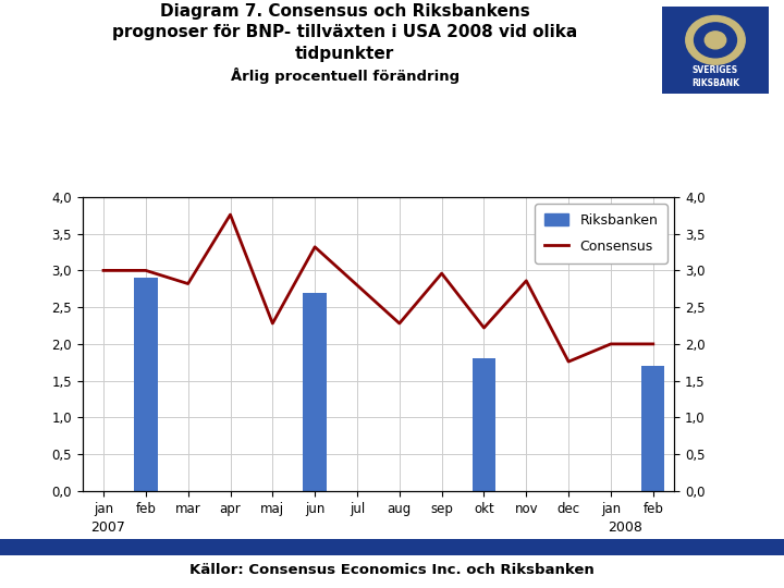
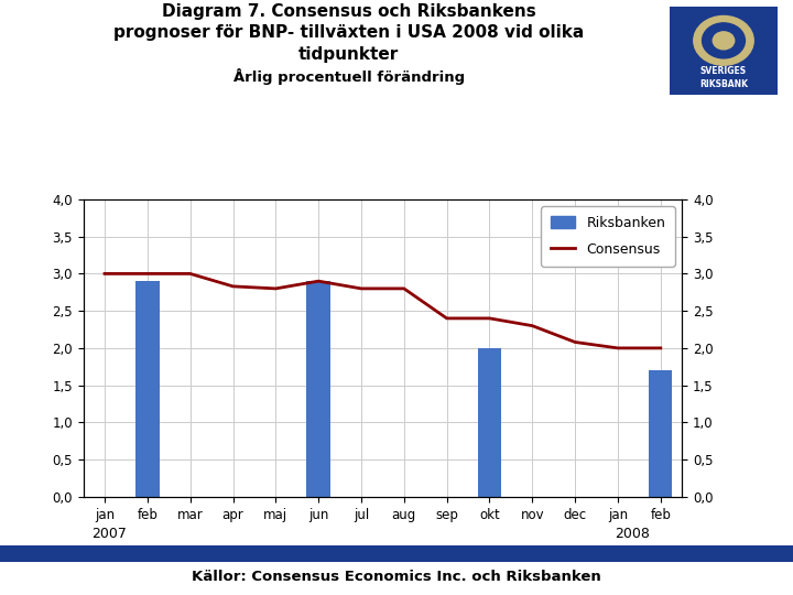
Consensus/mar: 2,82 -> 3,00
Consensus/apr: 3,76 -> 2,83
Consensus/maj: 2,28 -> 2,80
Riksbanken/jun: 2,7 -> 2,9
Consensus/jun: 3,32 -> 2,90
Consensus/aug: 2,28 -> 2,80
Consensus/sep: 2,96 -> 2,40
Riksbanken/okt: 1,8 -> 2,0
Consensus/okt: 2,22 -> 2,40
Consensus/nov: 2,86 -> 2,30
Consensus/dec: 1,76 -> 2,08
